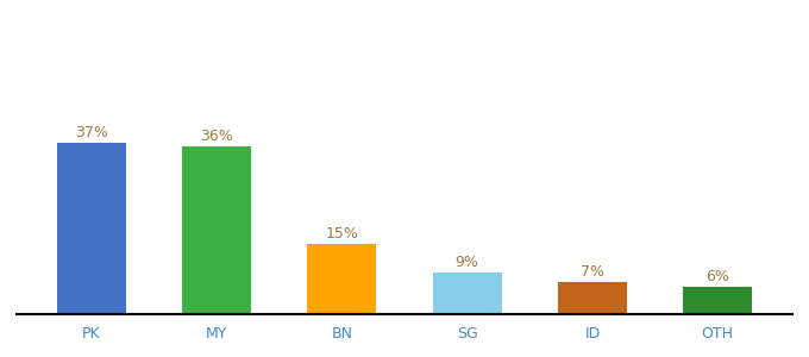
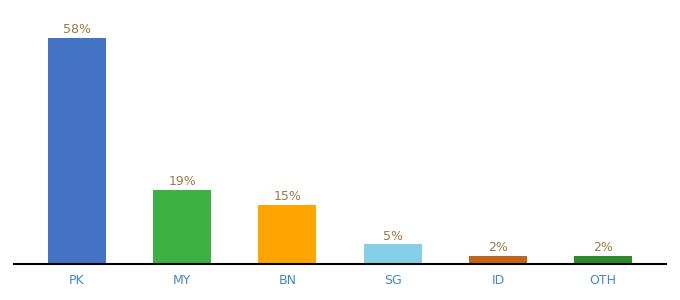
PK: 37% -> 58%
MY: 36% -> 19%
SG: 9% -> 5%
ID: 7% -> 2%
OTH: 6% -> 2%
